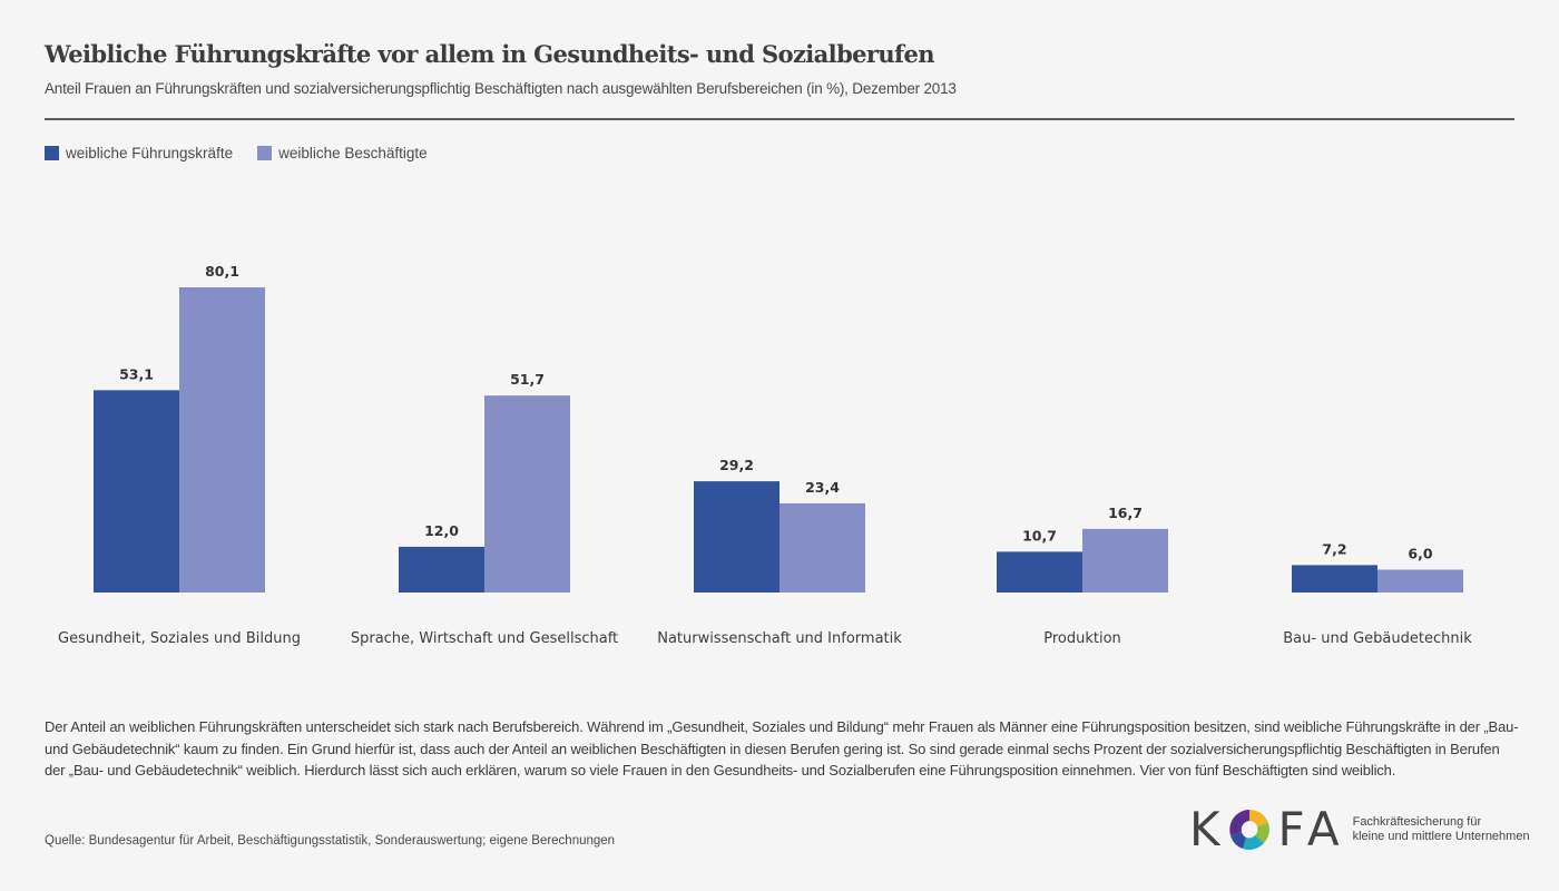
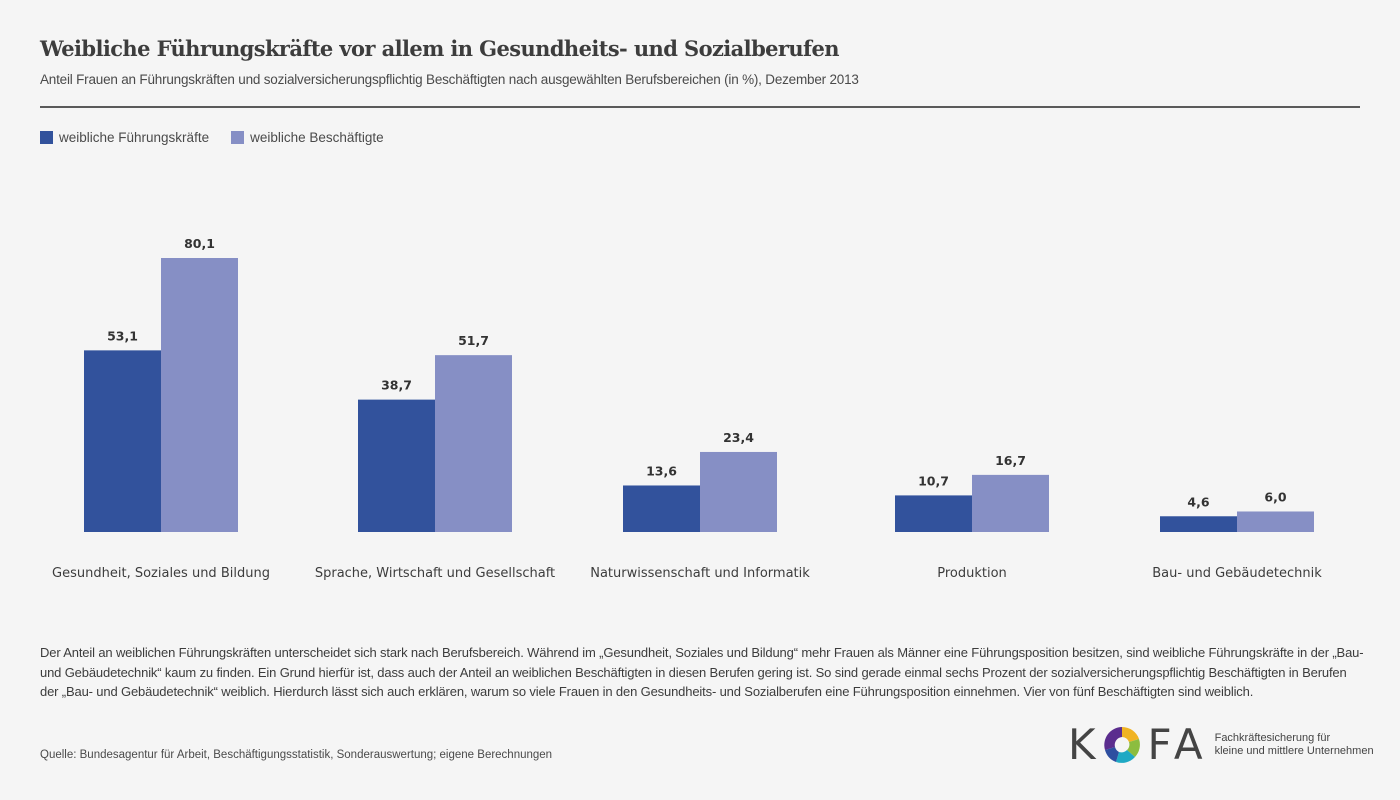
weibliche Führungskräfte/Sprache, Wirtschaft und Gesellschaft: 12,0 -> 38,7
weibliche Führungskräfte/Naturwissenschaft und Informatik: 29,2 -> 13,6
weibliche Führungskräfte/Bau- und Gebäudetechnik: 7,2 -> 4,6
